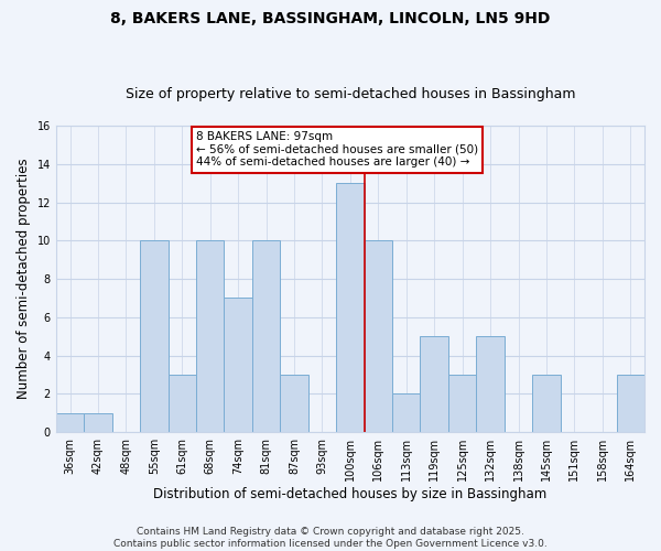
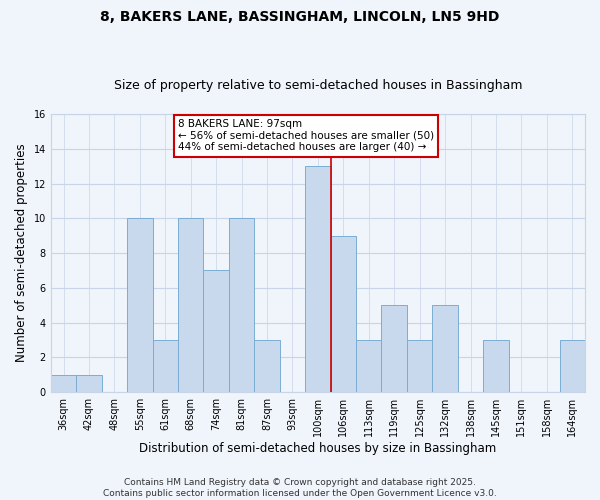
106sqm: 10 -> 9
113sqm: 2 -> 3
